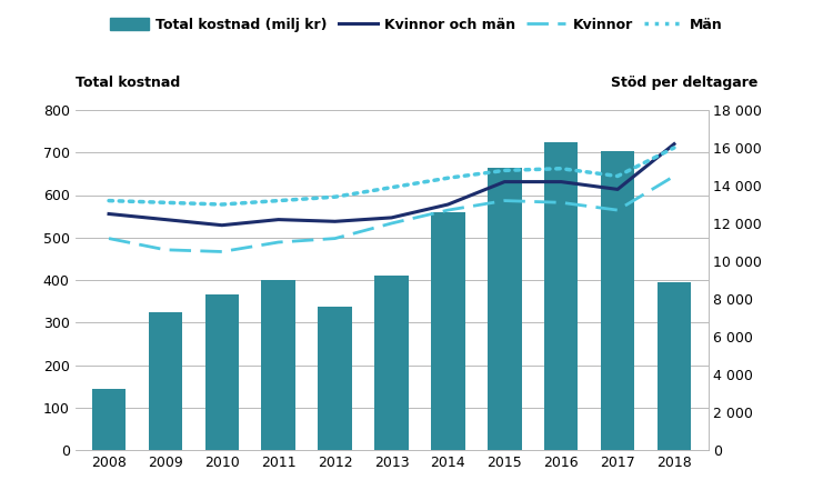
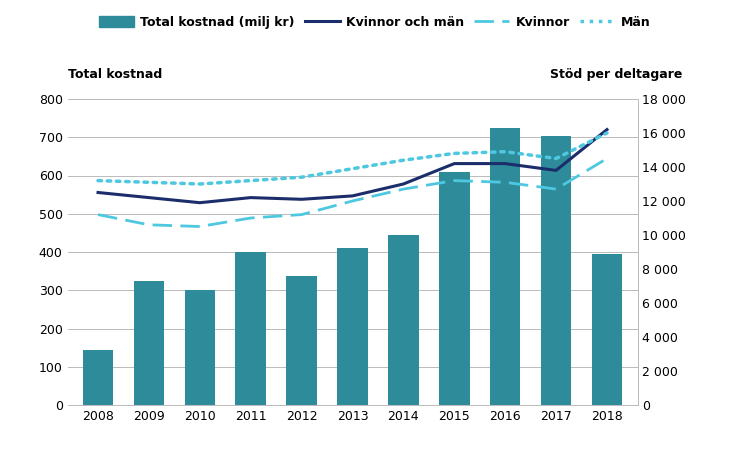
Total kostnad (milj kr)/2010: 365 -> 300
Total kostnad (milj kr)/2014: 560 -> 445
Total kostnad (milj kr)/2015: 665 -> 610
